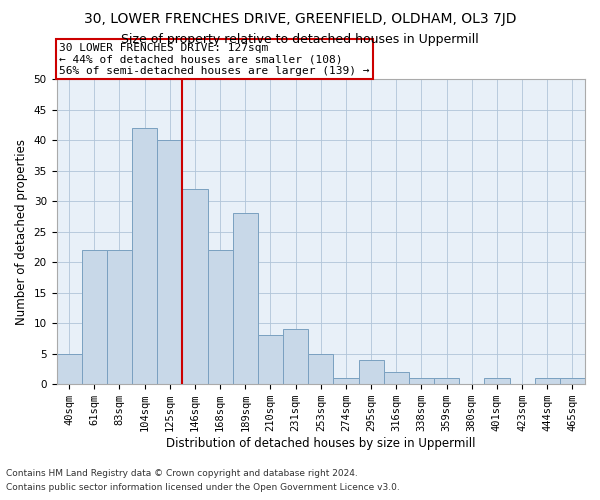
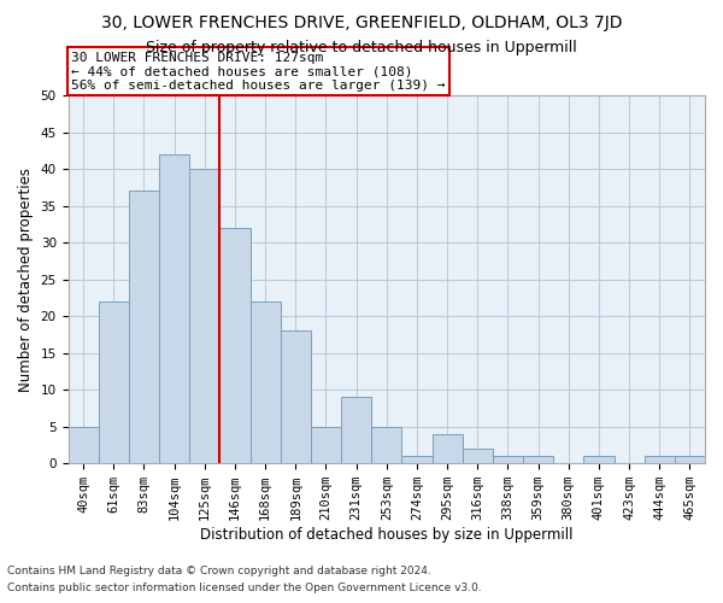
83sqm: 22 -> 37
189sqm: 28 -> 18
210sqm: 8 -> 5
